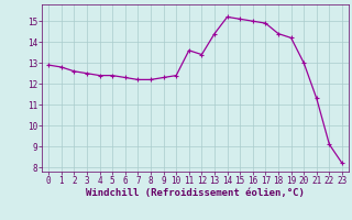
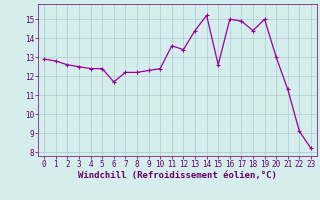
6: 12.3 -> 11.7
15: 15.1 -> 12.6
19: 14.2 -> 15.0
